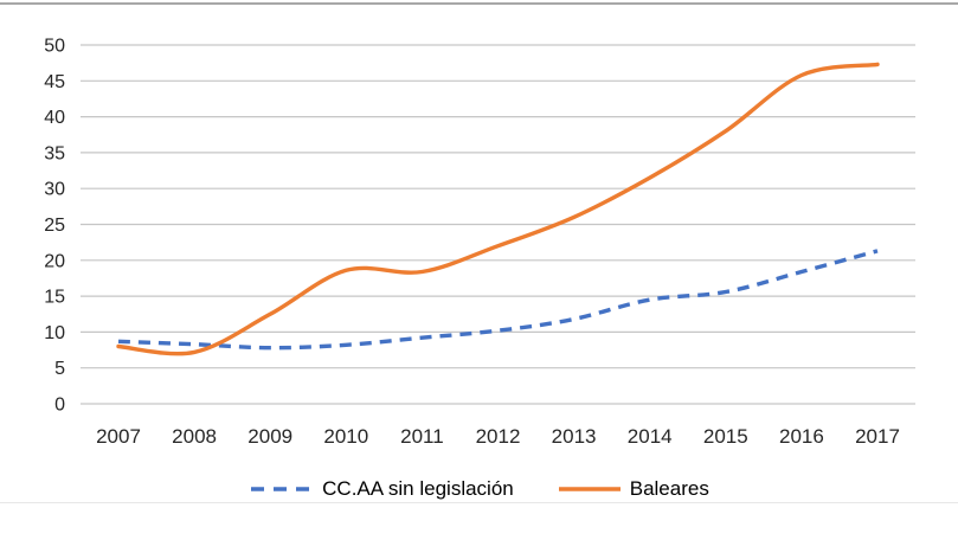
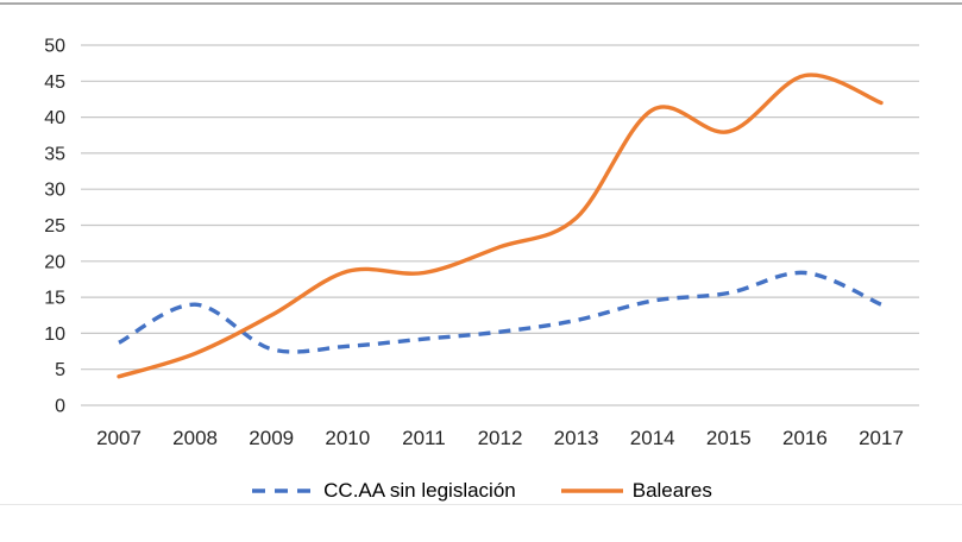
Baleares/2007: 8 -> 4
CC.AA sin legislación/2008: 8 -> 14
Baleares/2014: 32 -> 41
CC.AA sin legislación/2017: 21 -> 14
Baleares/2017: 47 -> 42
